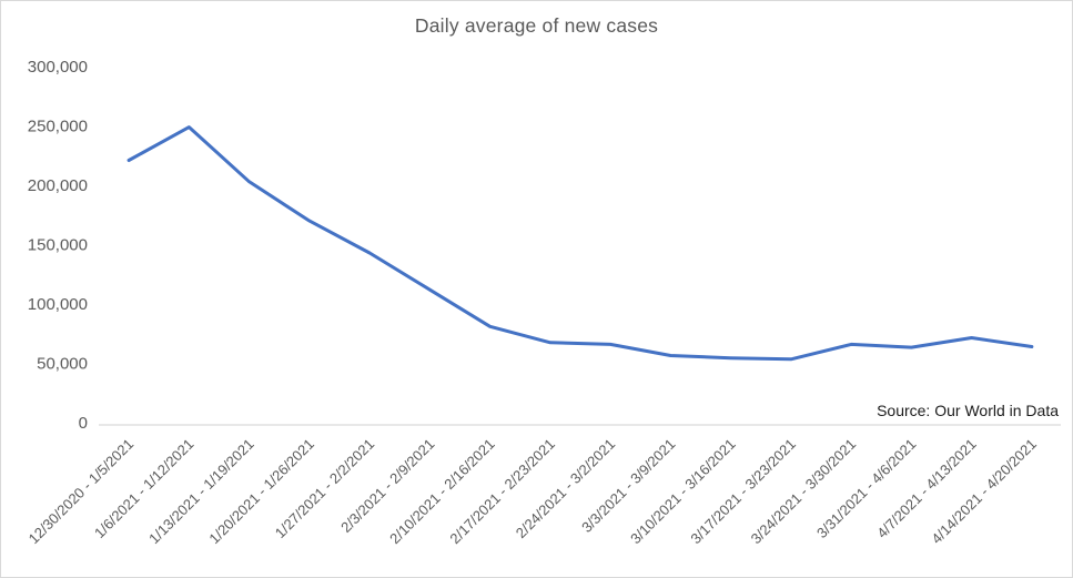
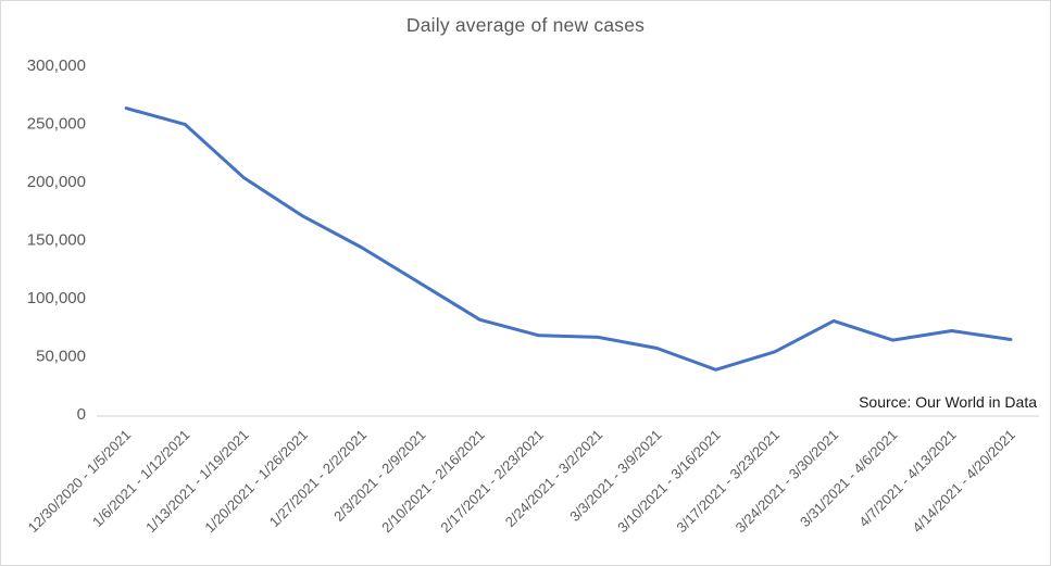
12/30/2020 - 1/5/2021: 221000 -> 263000
3/10/2021 - 3/16/2021: 54000 -> 38000
3/24/2021 - 3/30/2021: 66000 -> 80000
